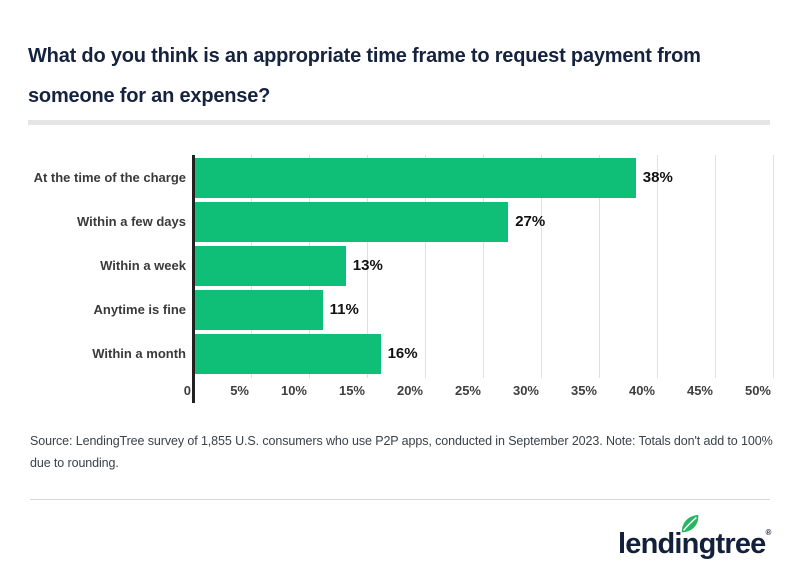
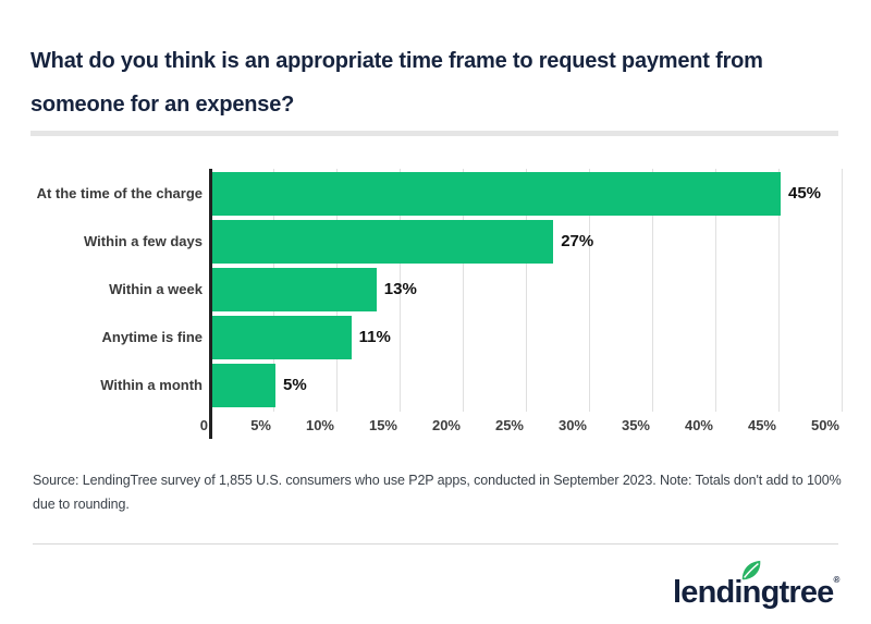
At the time of the charge: 38% -> 45%
Within a month: 16% -> 5%
